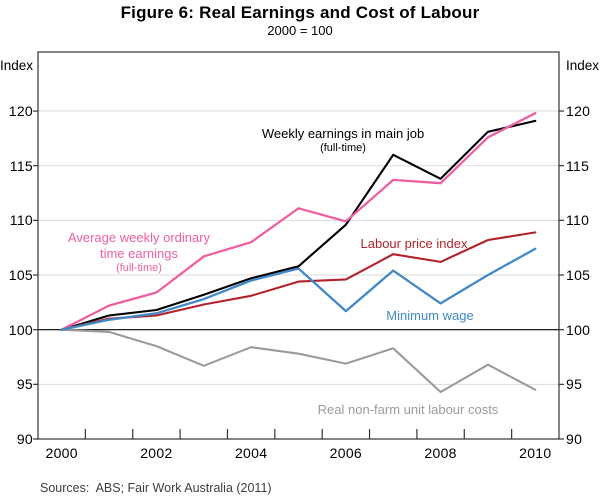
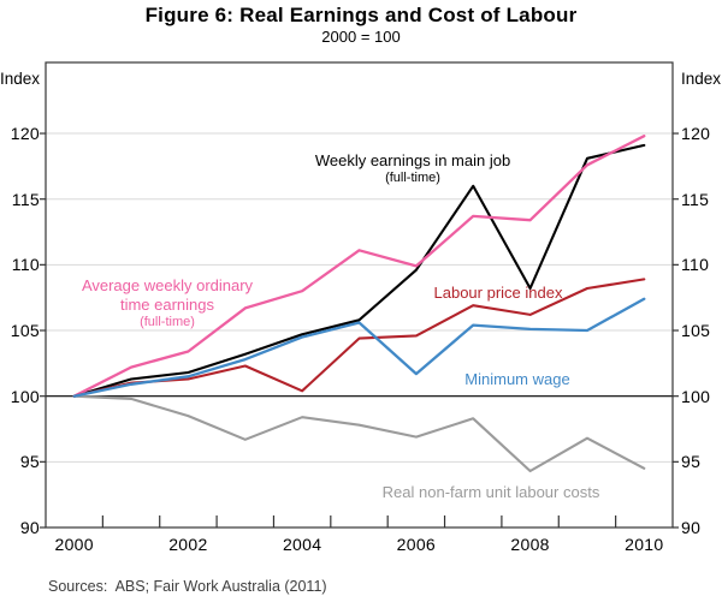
Labour price index/2004: 103.1 -> 100.4
Weekly earnings in main job (full-time)/2008: 113.8 -> 108.2
Minimum wage/2008: 102.4 -> 105.1
